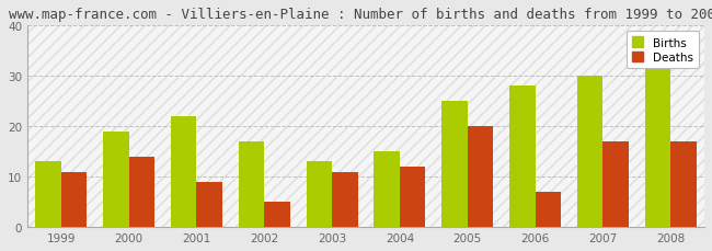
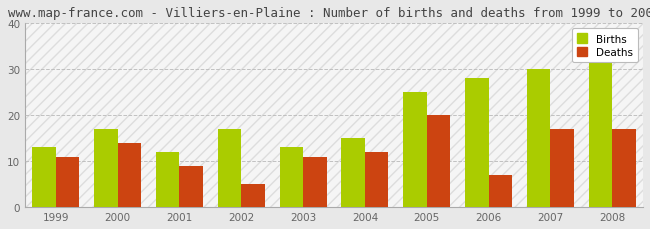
Births/2000: 19 -> 17
Births/2001: 22 -> 12
